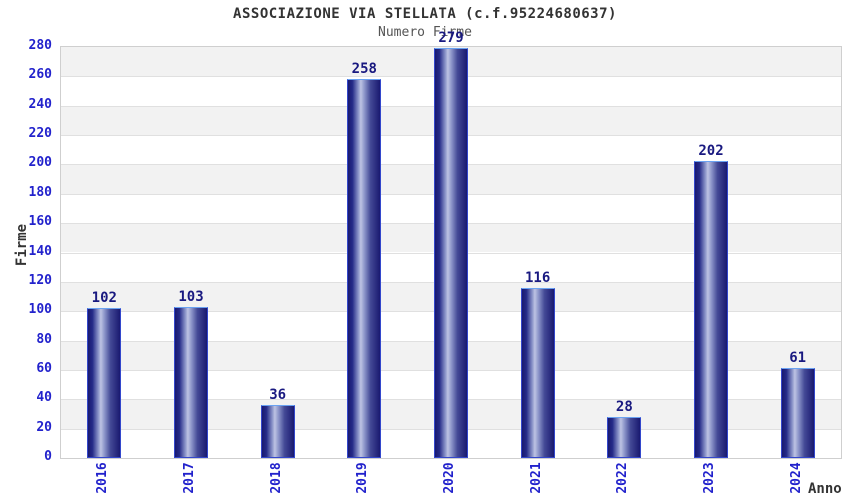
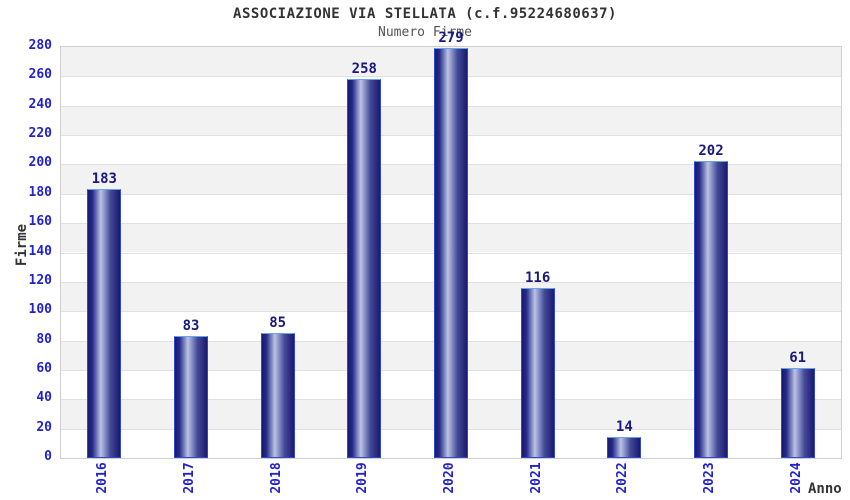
2016: 102 -> 183
2017: 103 -> 83
2018: 36 -> 85
2022: 28 -> 14
